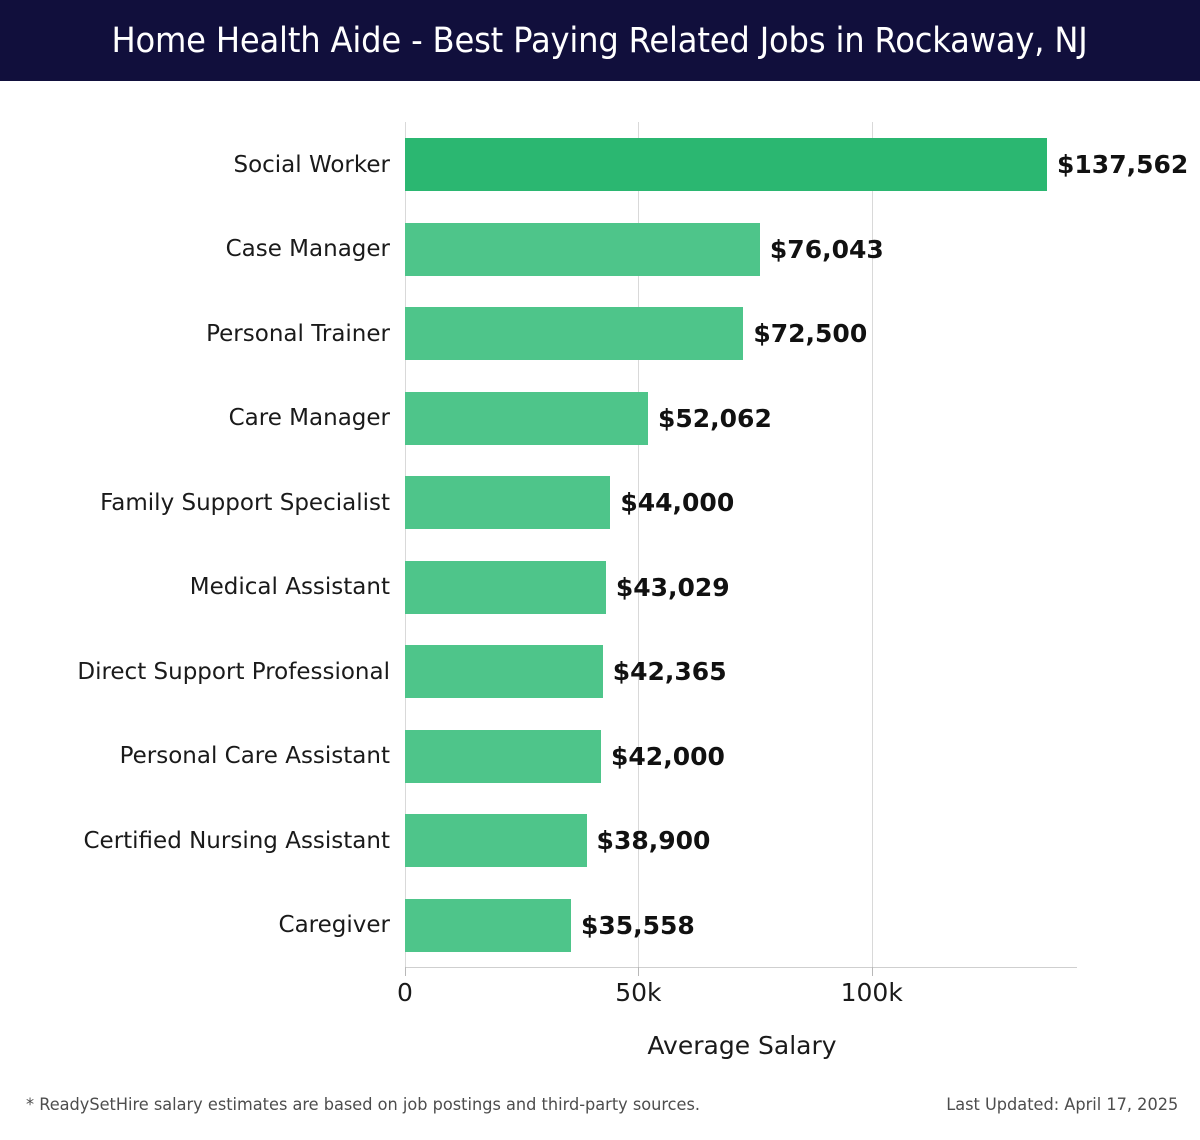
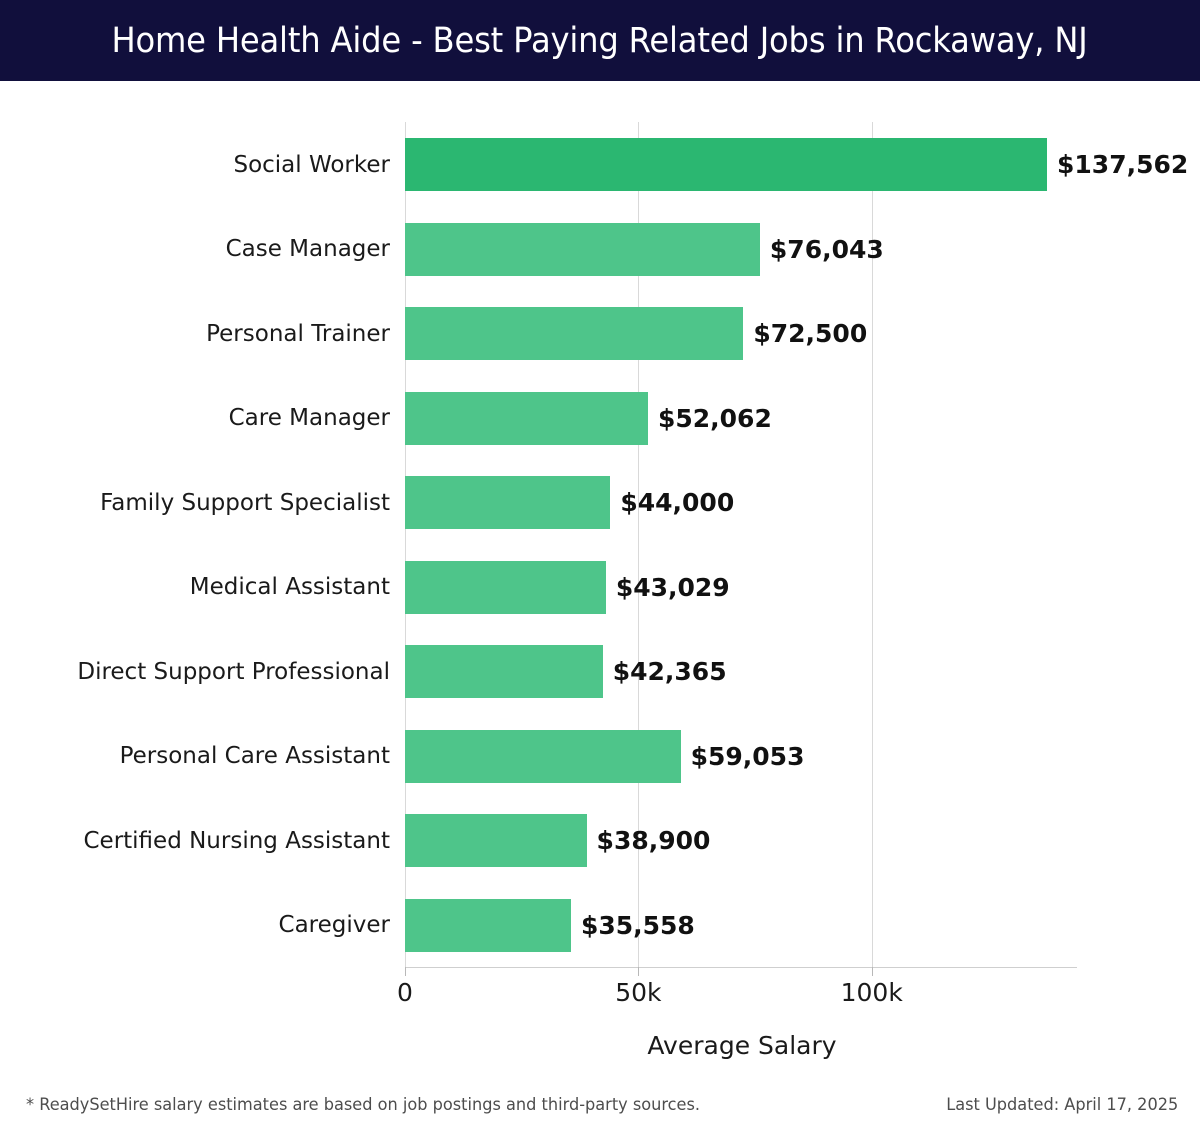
Personal Care Assistant: $42,000 -> $59,053
